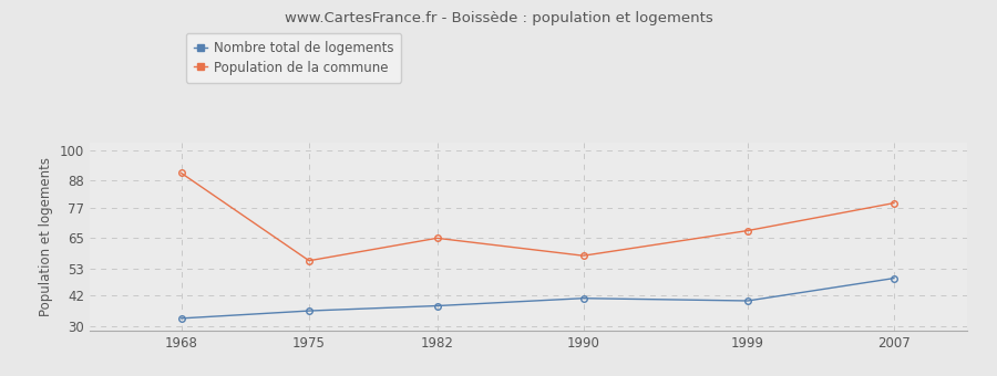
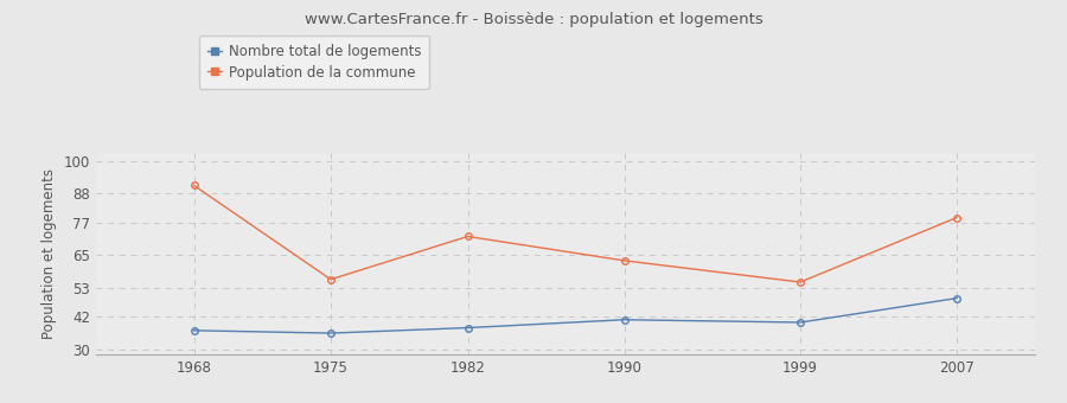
Nombre total de logements/1968: 33 -> 37
Population de la commune/1982: 65 -> 72
Population de la commune/1990: 58 -> 63
Population de la commune/1999: 68 -> 55
